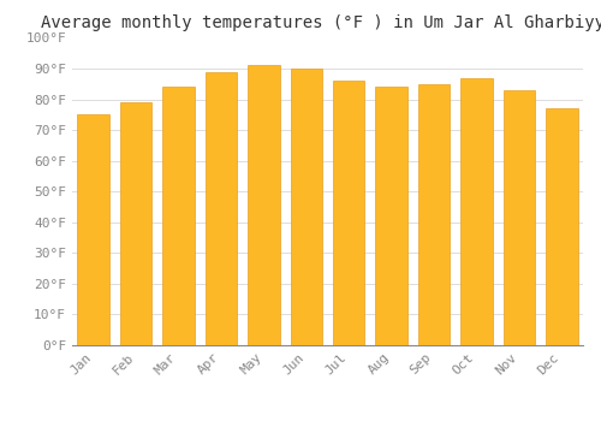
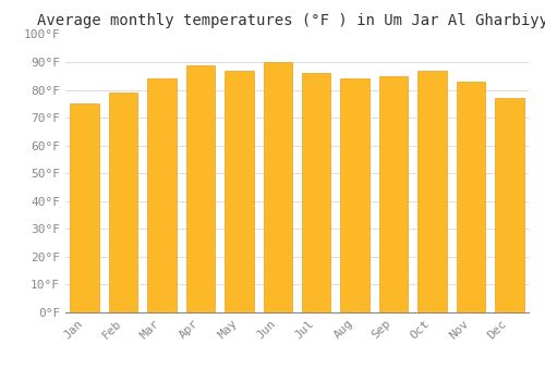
May: 91°F -> 87°F
